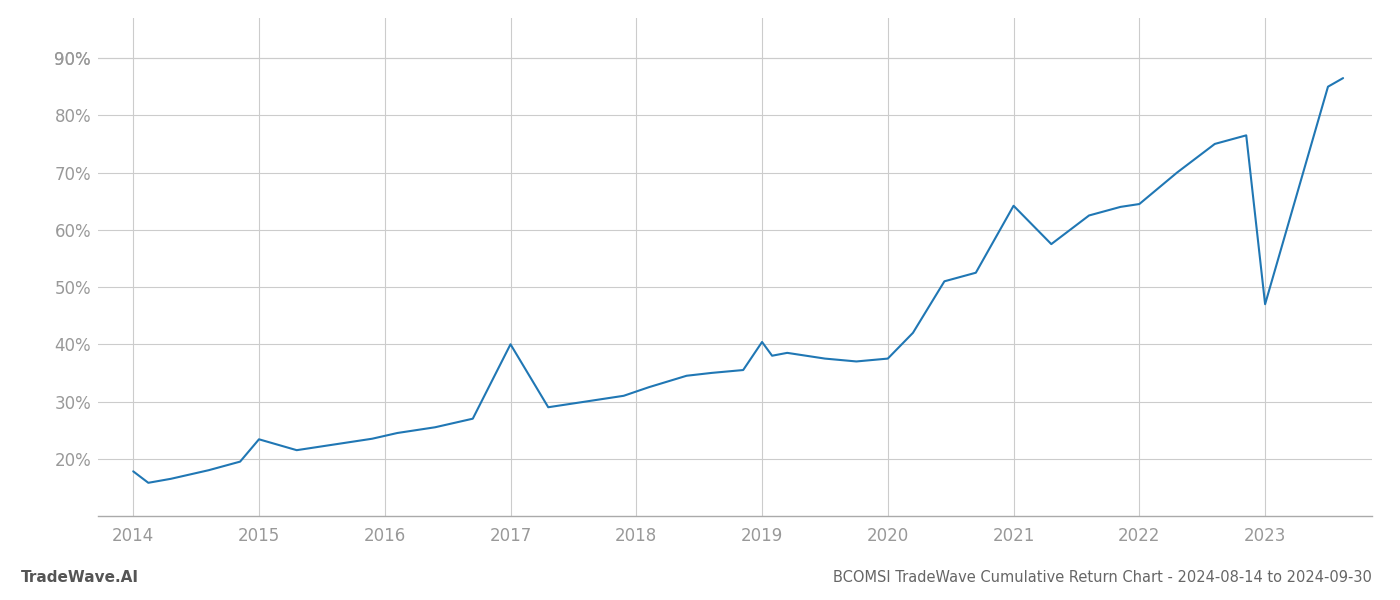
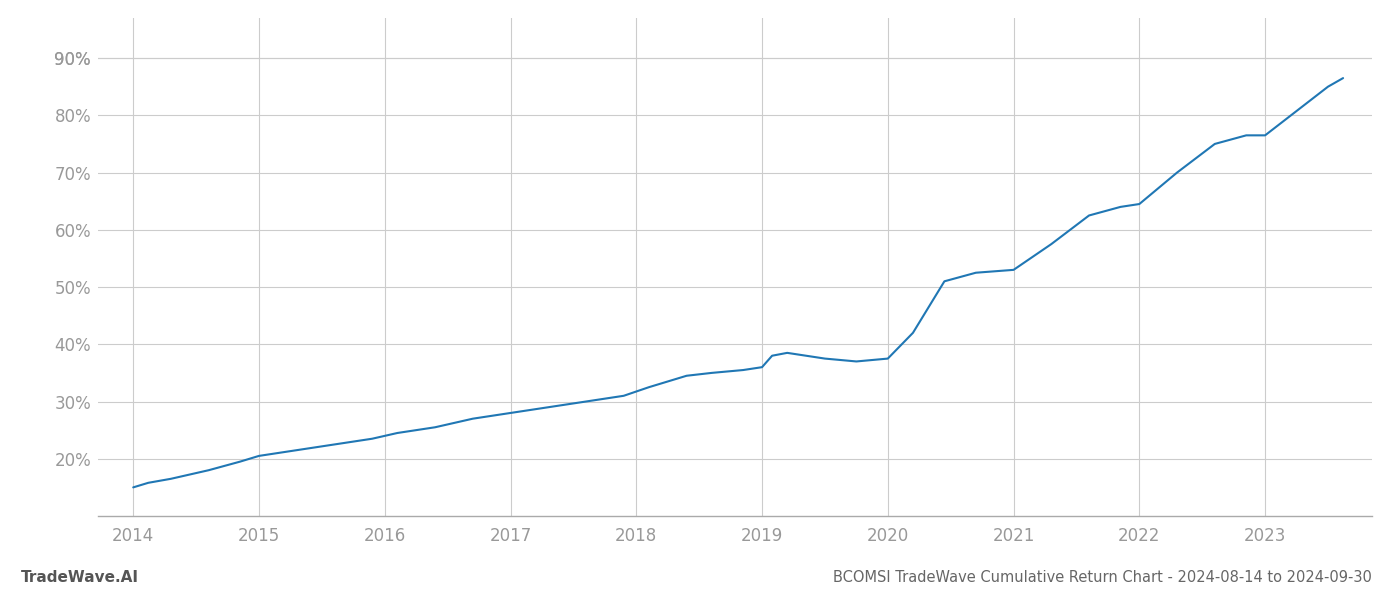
2014: 17.8% -> 15.0%
2015: 23.4% -> 20.5%
2017: 40.0% -> 28.0%
2019: 40.4% -> 36.0%
2021: 64.2% -> 53.0%
2023: 47.0% -> 76.5%
